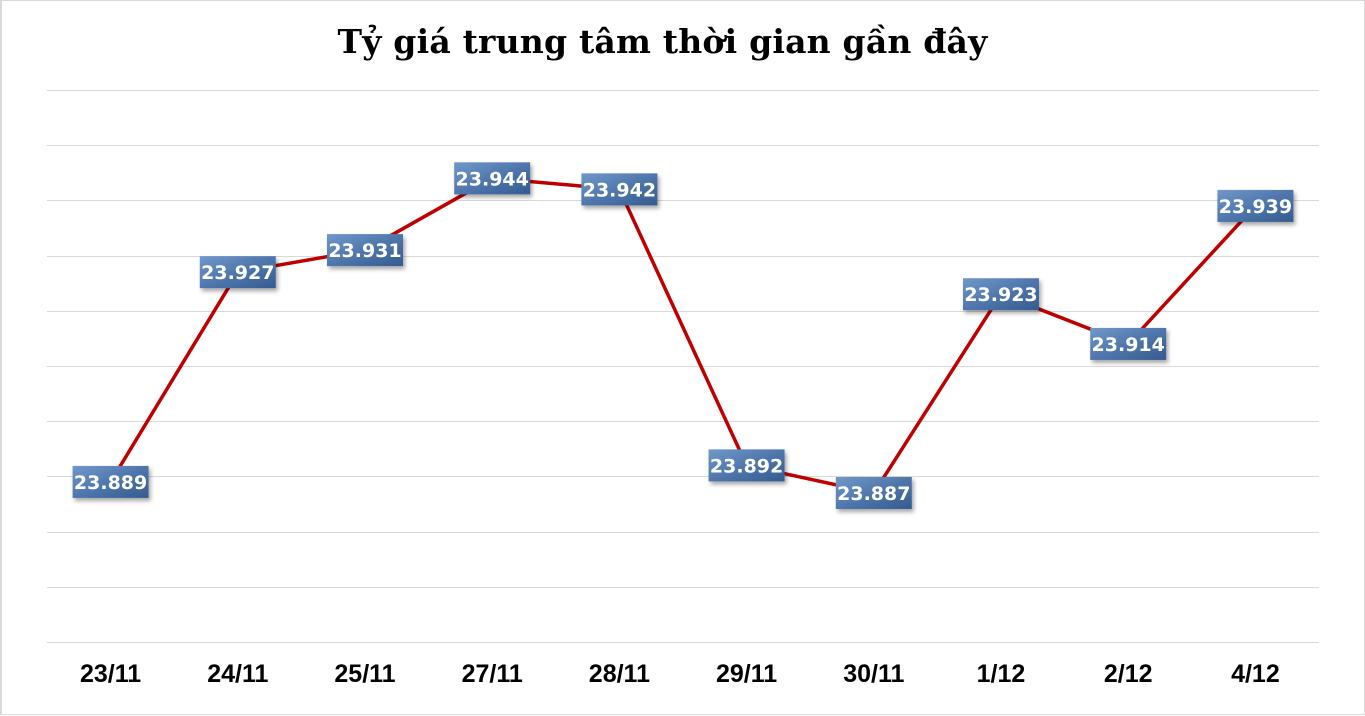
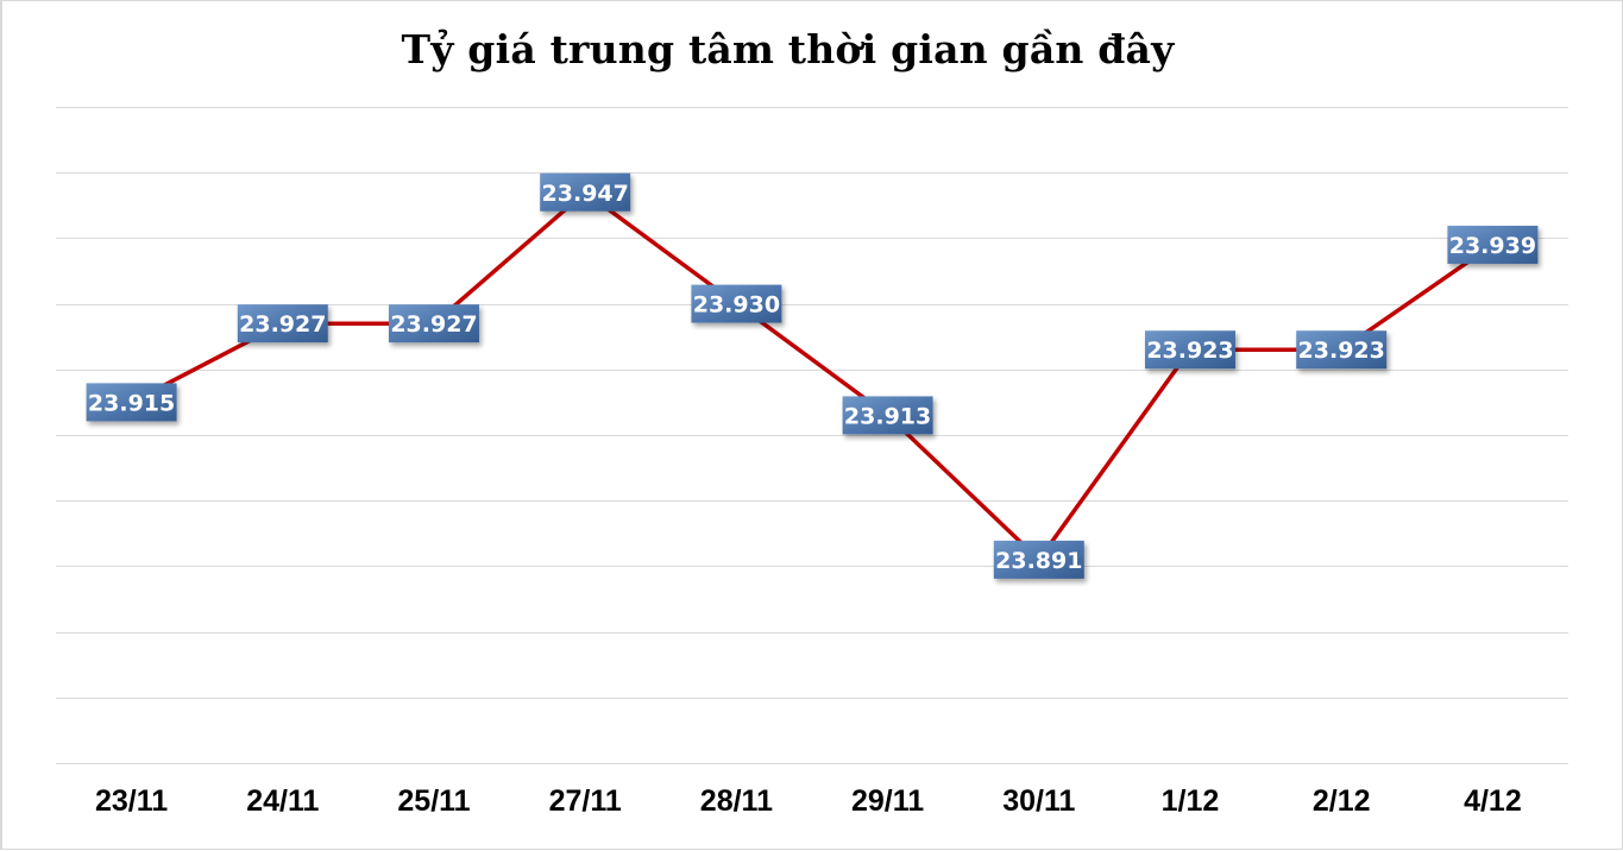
23/11: 23.889 -> 23.915
25/11: 23.931 -> 23.927
27/11: 23.944 -> 23.947
28/11: 23.942 -> 23.930
29/11: 23.892 -> 23.913
30/11: 23.887 -> 23.891
2/12: 23.914 -> 23.923
